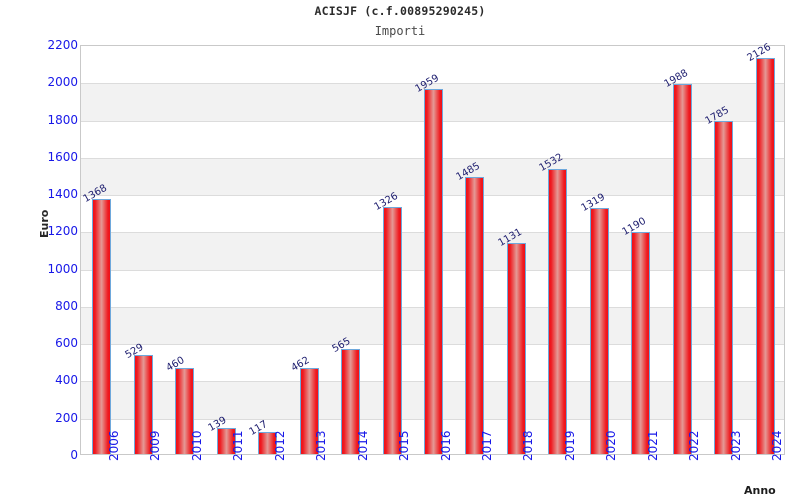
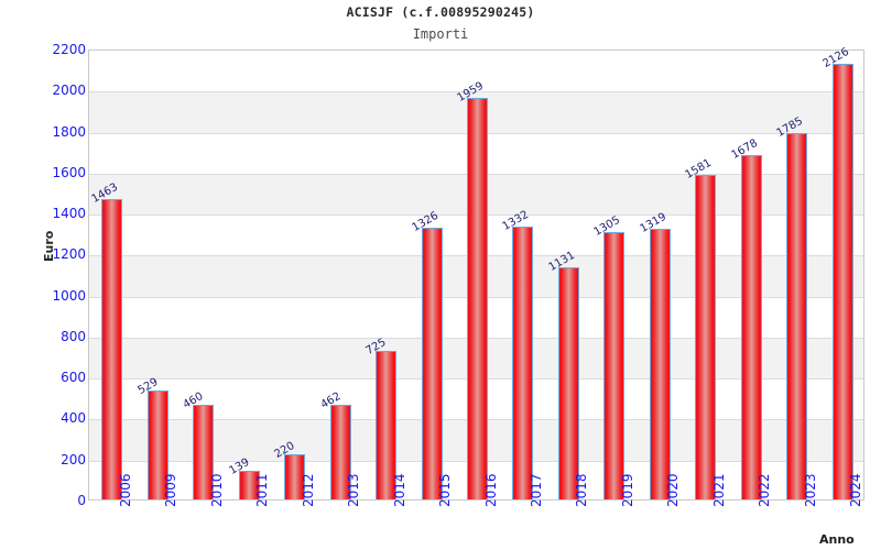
2006: 1368 -> 1463
2012: 117 -> 220
2014: 565 -> 725
2017: 1485 -> 1332
2019: 1532 -> 1305
2021: 1190 -> 1581
2022: 1988 -> 1678
